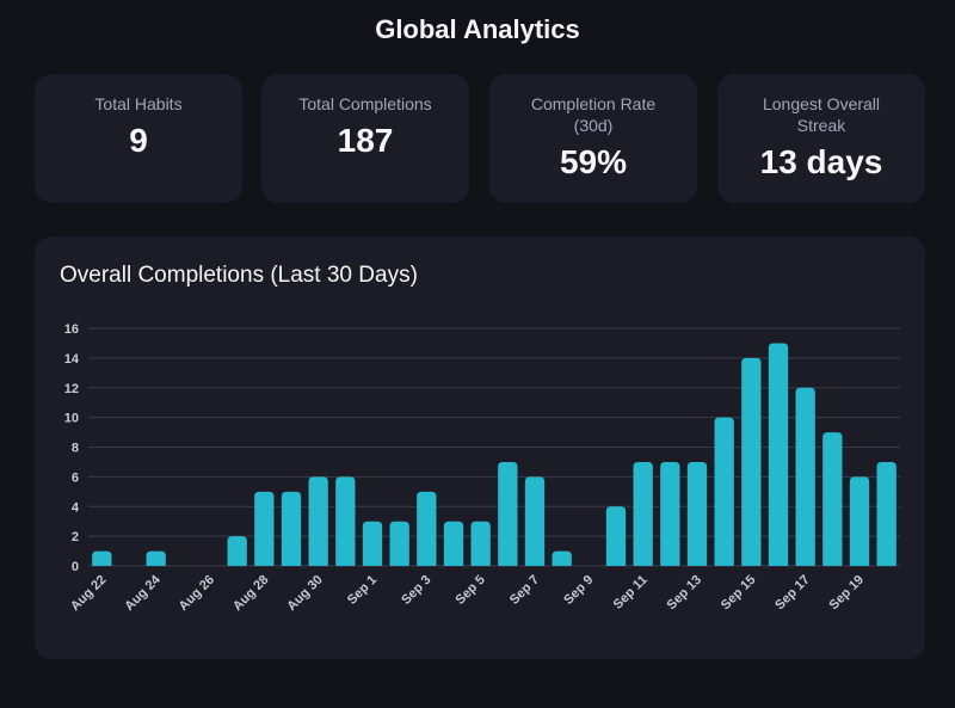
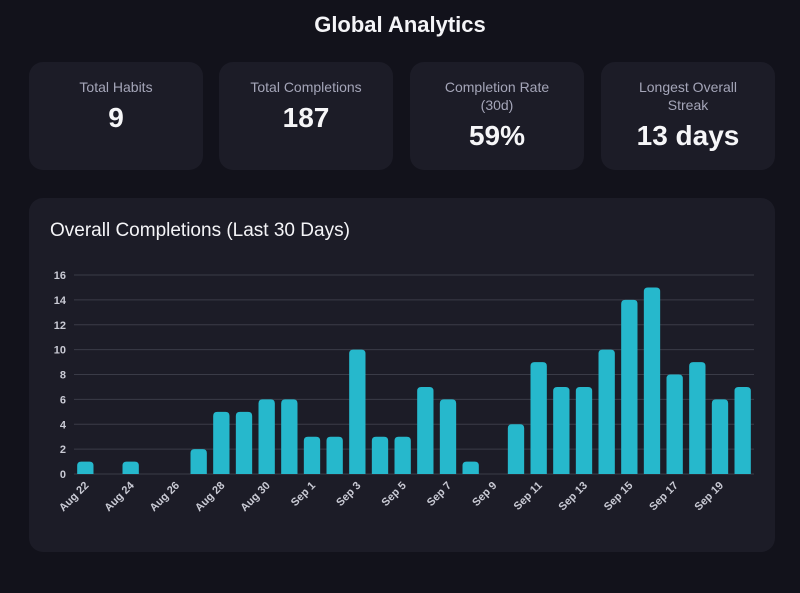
Sep 3: 5 -> 10
Sep 11: 7 -> 9
Sep 17: 12 -> 8
